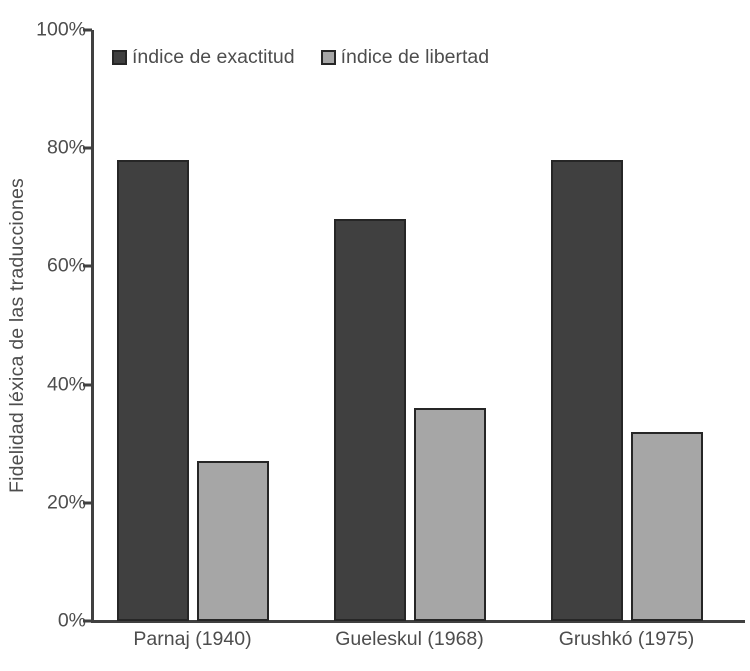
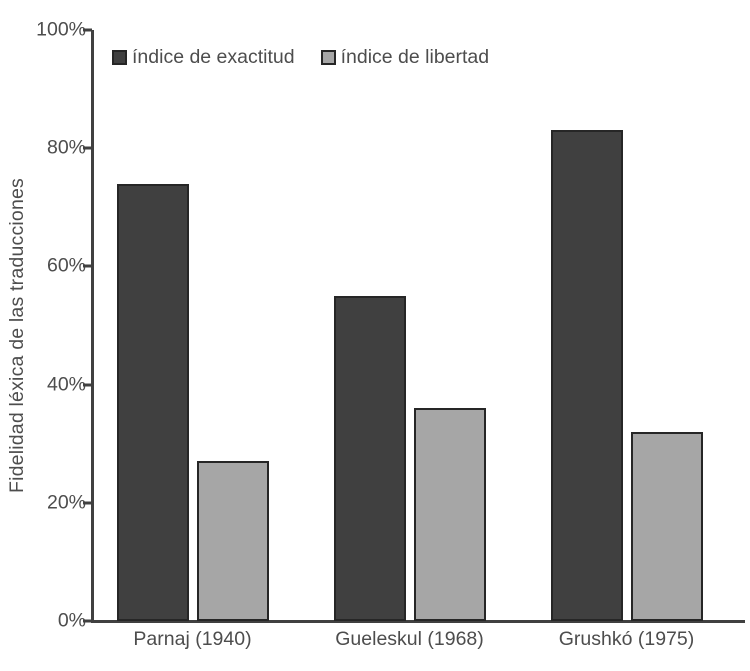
índice de exactitud/Parnaj (1940): 78% -> 74%
índice de exactitud/Gueleskul (1968): 68% -> 55%
índice de exactitud/Grushkó (1975): 78% -> 83%
